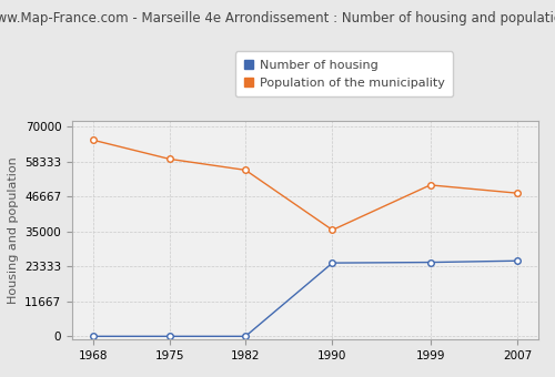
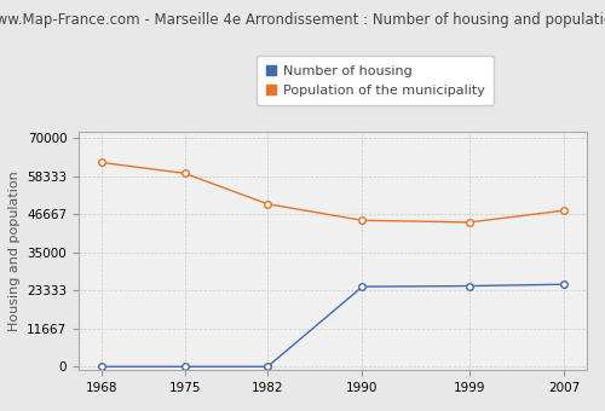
Population of the municipality/1968: 65500 -> 62500
Population of the municipality/1982: 55500 -> 49800
Population of the municipality/1990: 35500 -> 44800
Population of the municipality/1999: 50500 -> 44200
